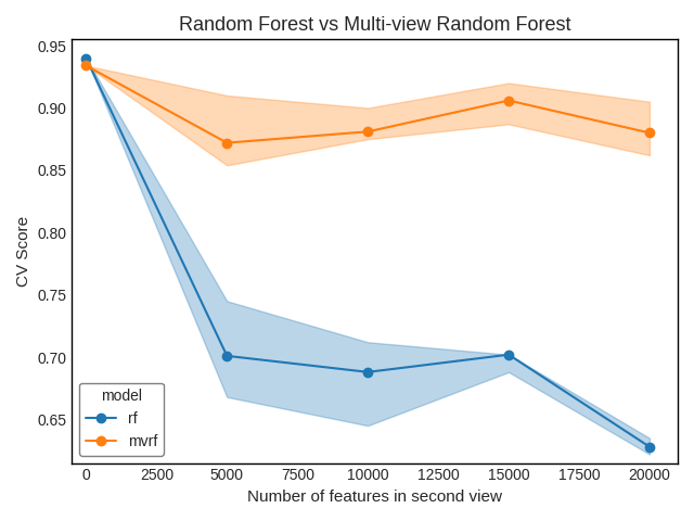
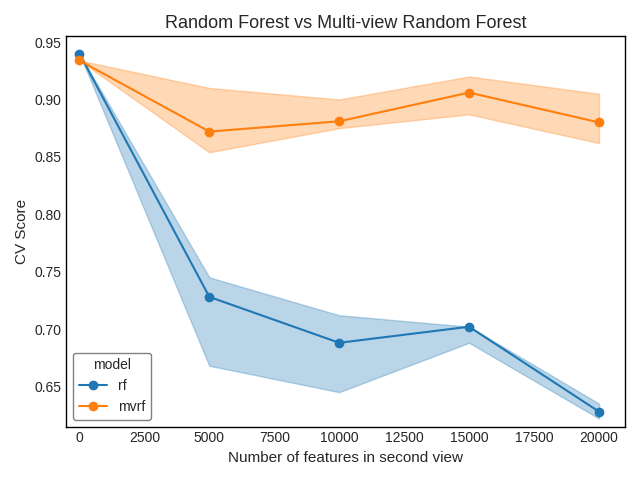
rf/5000: 0.701 -> 0.728
